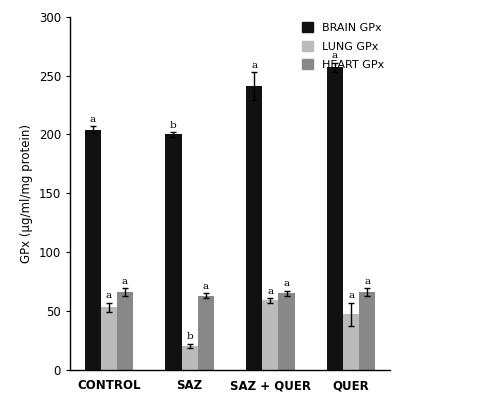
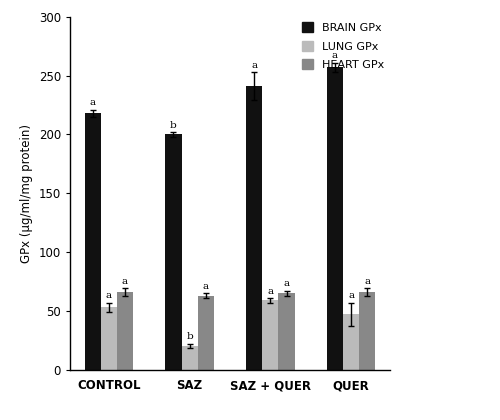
BRAIN GPx/CONTROL: 204 -> 218
